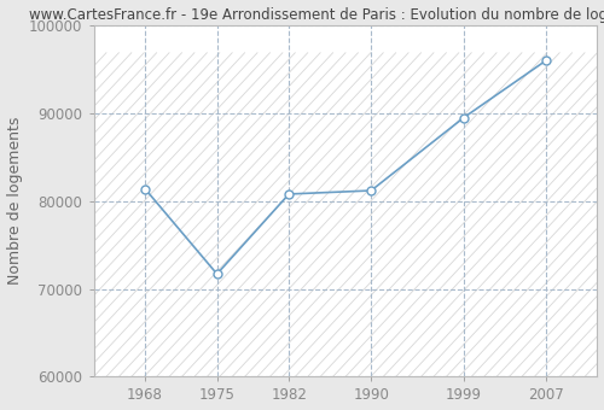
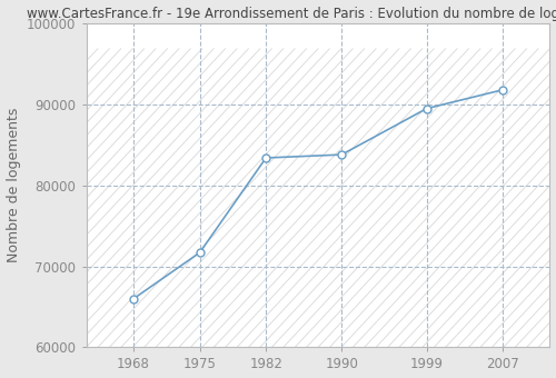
1968: 81400 -> 66000
1982: 80800 -> 83400
1990: 81200 -> 83800
2007: 96000 -> 91800
